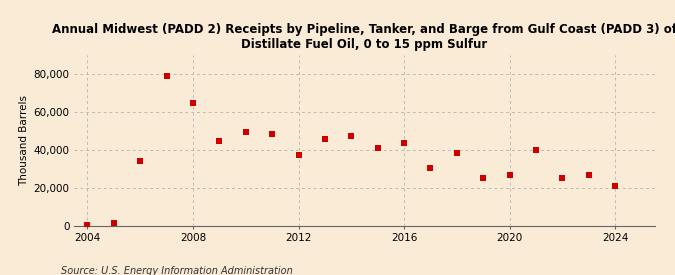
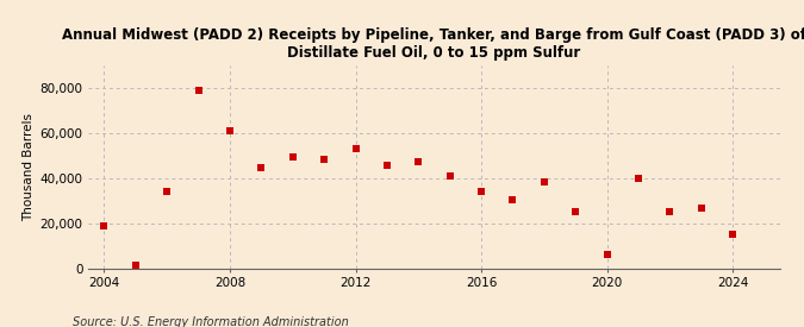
2004: 0 -> 19,000
2008: 64,000 -> 61,000
2012: 37,000 -> 53,000
2016: 44,000 -> 34,000
2020: 26,000 -> 6,000
2024: 21,000 -> 15,000
